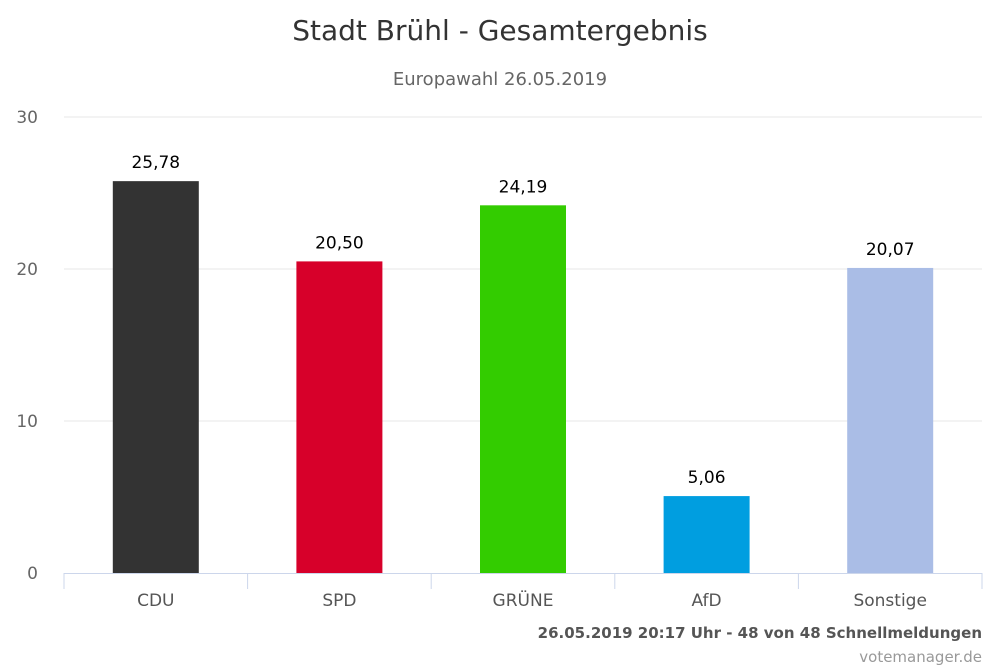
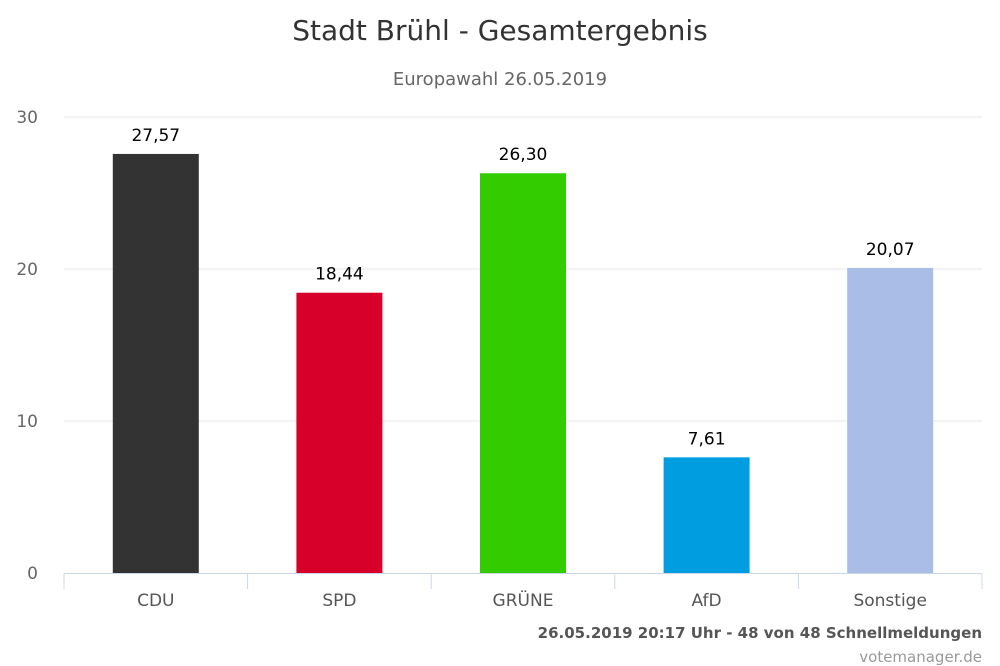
CDU: 25,78 -> 27,57
SPD: 20,50 -> 18,44
GRÜNE: 24,19 -> 26,30
AfD: 5,06 -> 7,61
